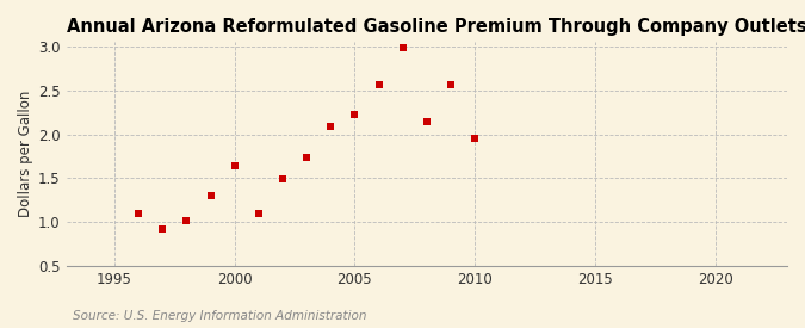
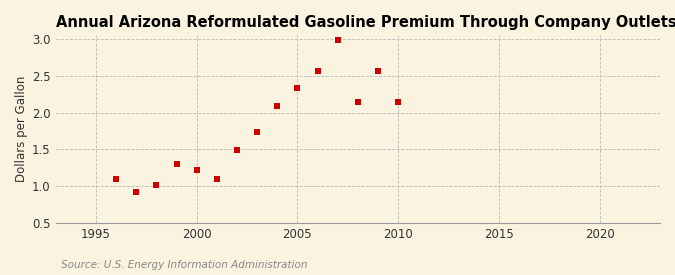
2000: 1.64 -> 1.22
2005: 2.22 -> 2.34
2010: 1.96 -> 2.14
